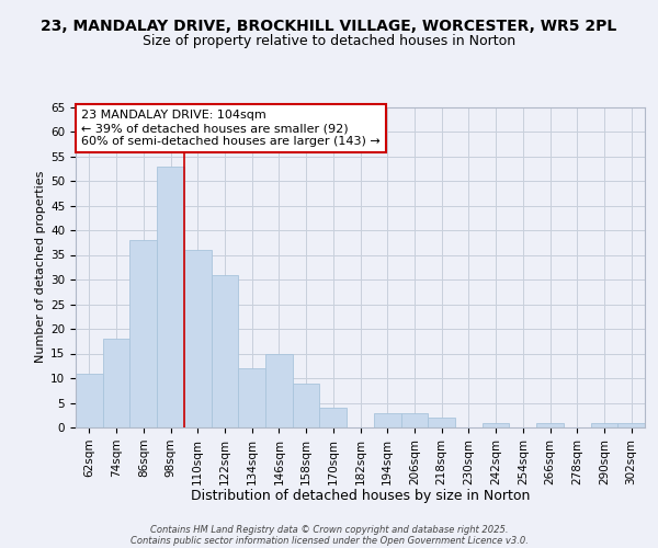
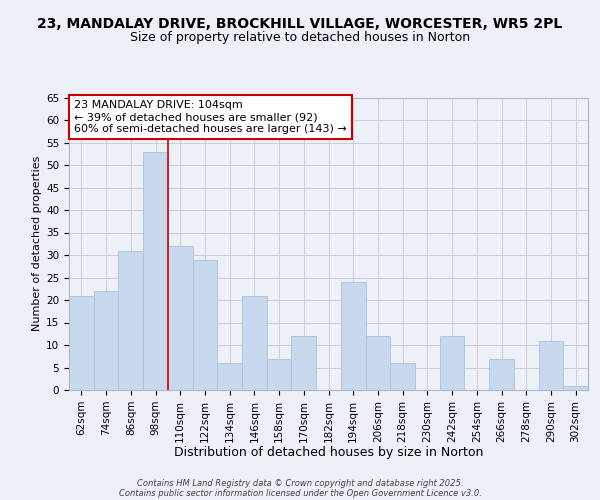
62sqm: 11 -> 21
74sqm: 18 -> 22
86sqm: 38 -> 31
110sqm: 36 -> 32
122sqm: 31 -> 29
134sqm: 12 -> 6
146sqm: 15 -> 21
158sqm: 9 -> 7
170sqm: 4 -> 12
194sqm: 3 -> 24
206sqm: 3 -> 12
218sqm: 2 -> 6
242sqm: 1 -> 12
266sqm: 1 -> 7
290sqm: 1 -> 11
